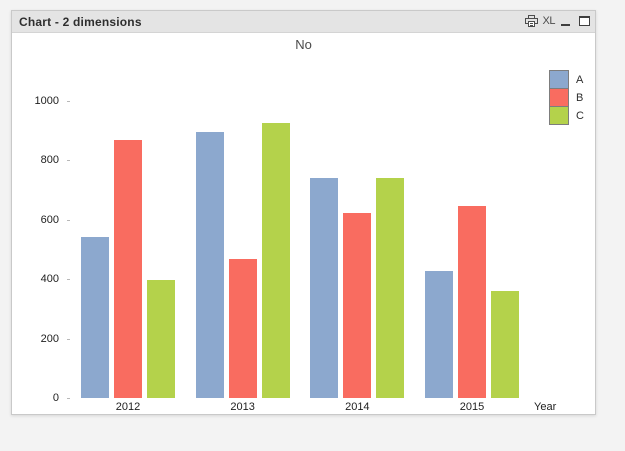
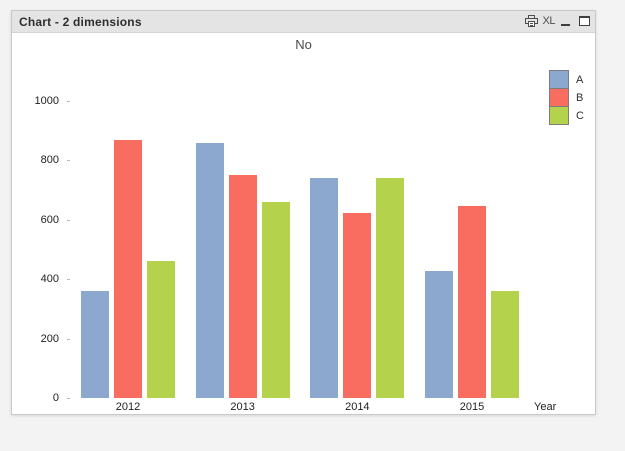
A/2012: 540 -> 360
C/2012: 400 -> 460
A/2013: 900 -> 860
B/2013: 470 -> 750
C/2013: 930 -> 660
